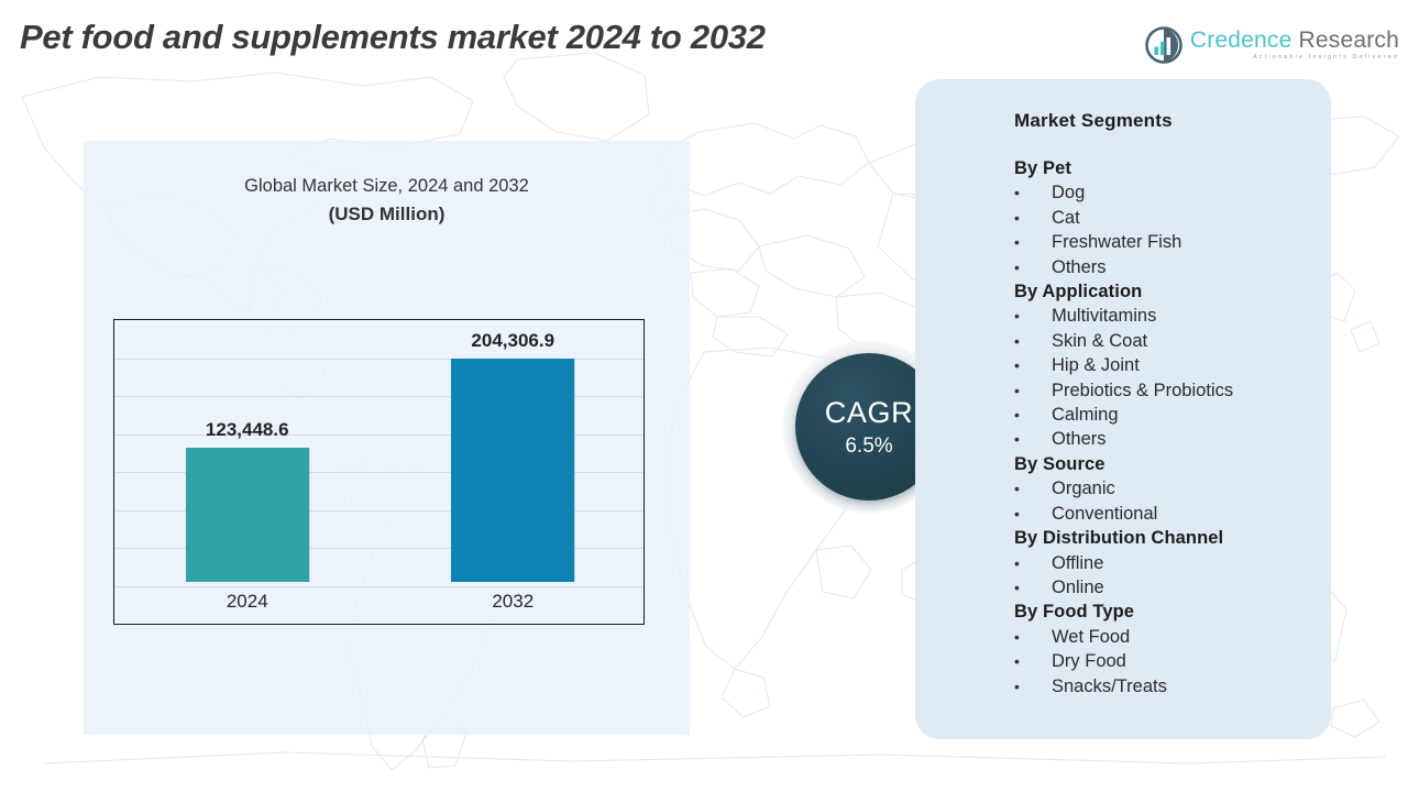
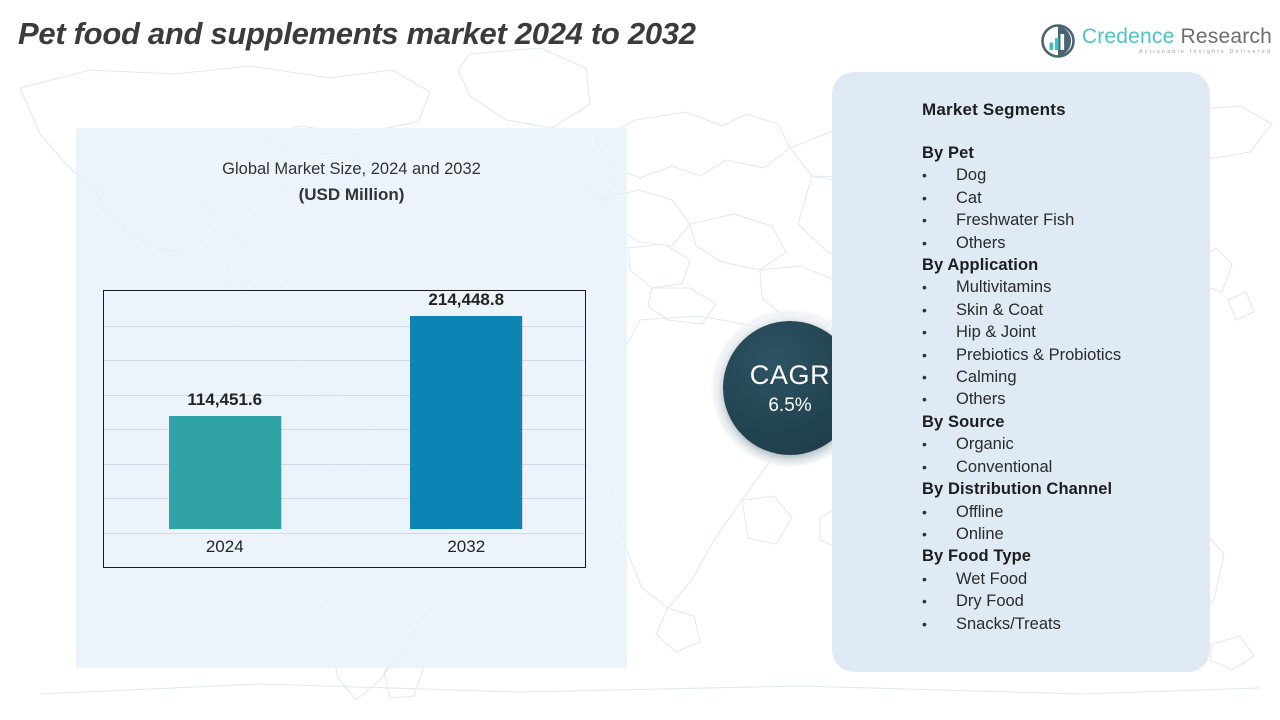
2024: 123,448.6 -> 114,451.6
2032: 204,306.9 -> 214,448.8
